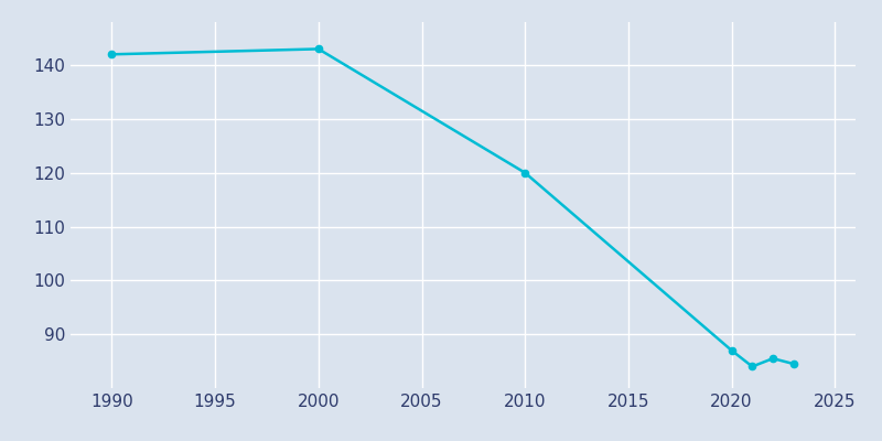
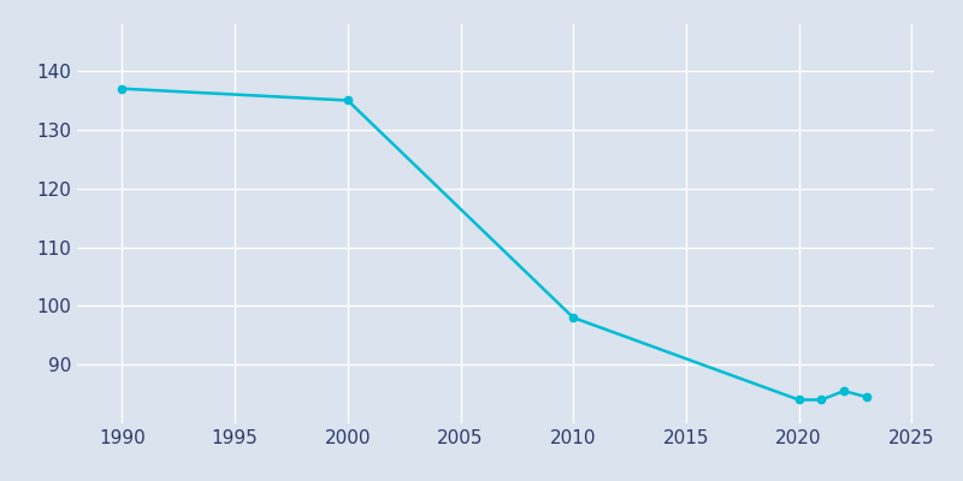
1990: 142.0 -> 137.0
2000: 143.0 -> 135.0
2010: 120.0 -> 98.0
2020: 87.0 -> 84.0
